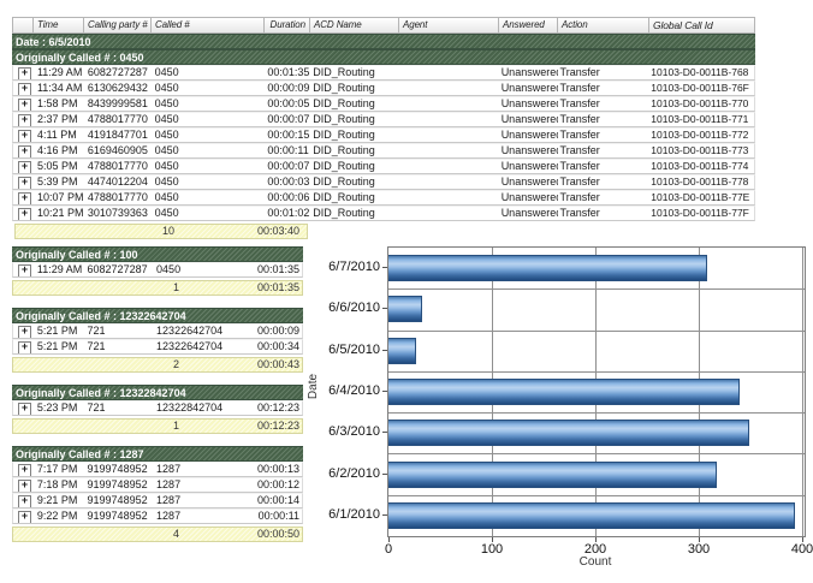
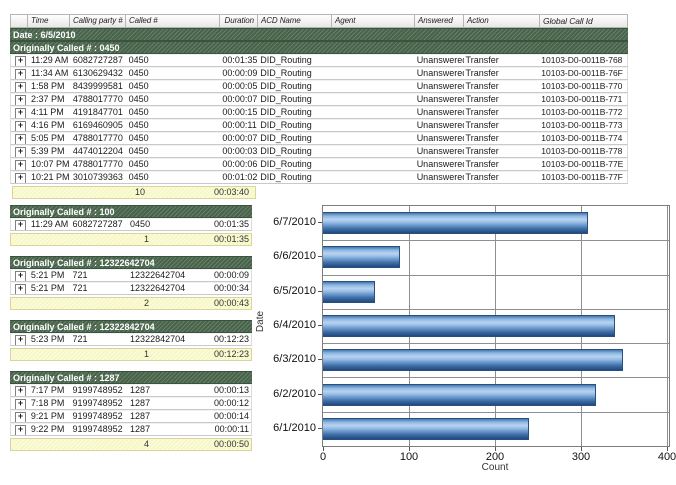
6/6/2010: 30 -> 90
6/5/2010: 30 -> 60
6/1/2010: 390 -> 240
